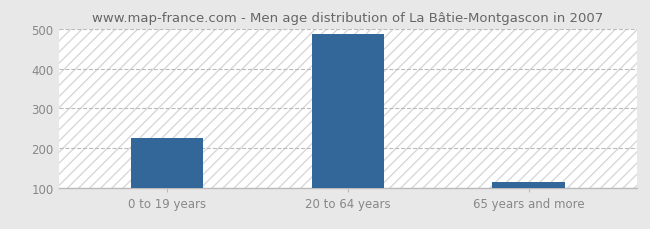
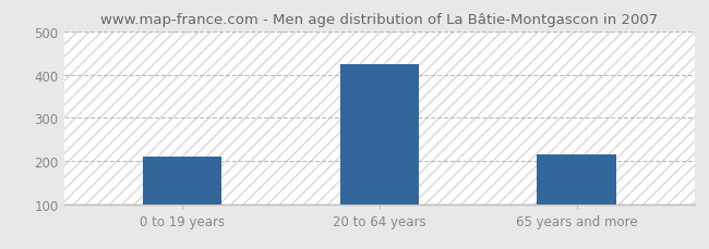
0 to 19 years: 225 -> 210
20 to 64 years: 487 -> 425
65 years and more: 113 -> 215
